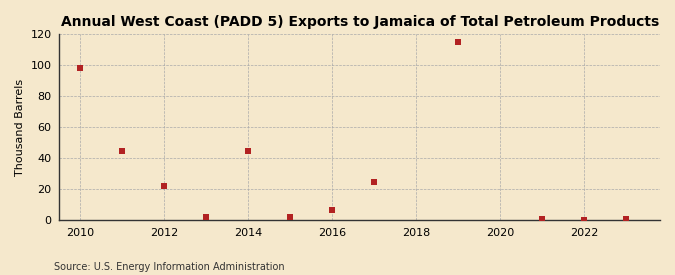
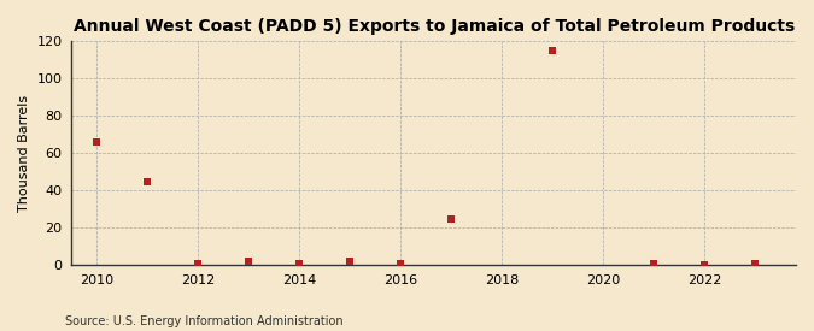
2010: 98 -> 66
2012: 22 -> 1
2014: 45 -> 1
2016: 7 -> 1
